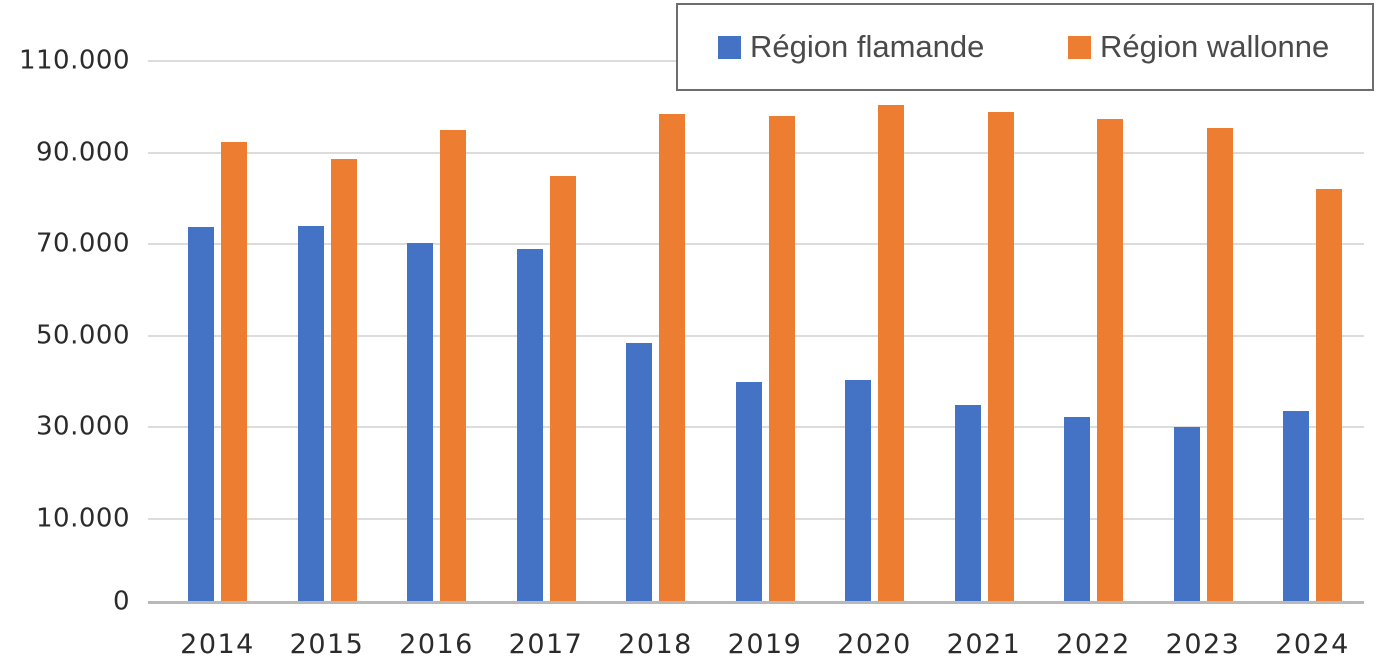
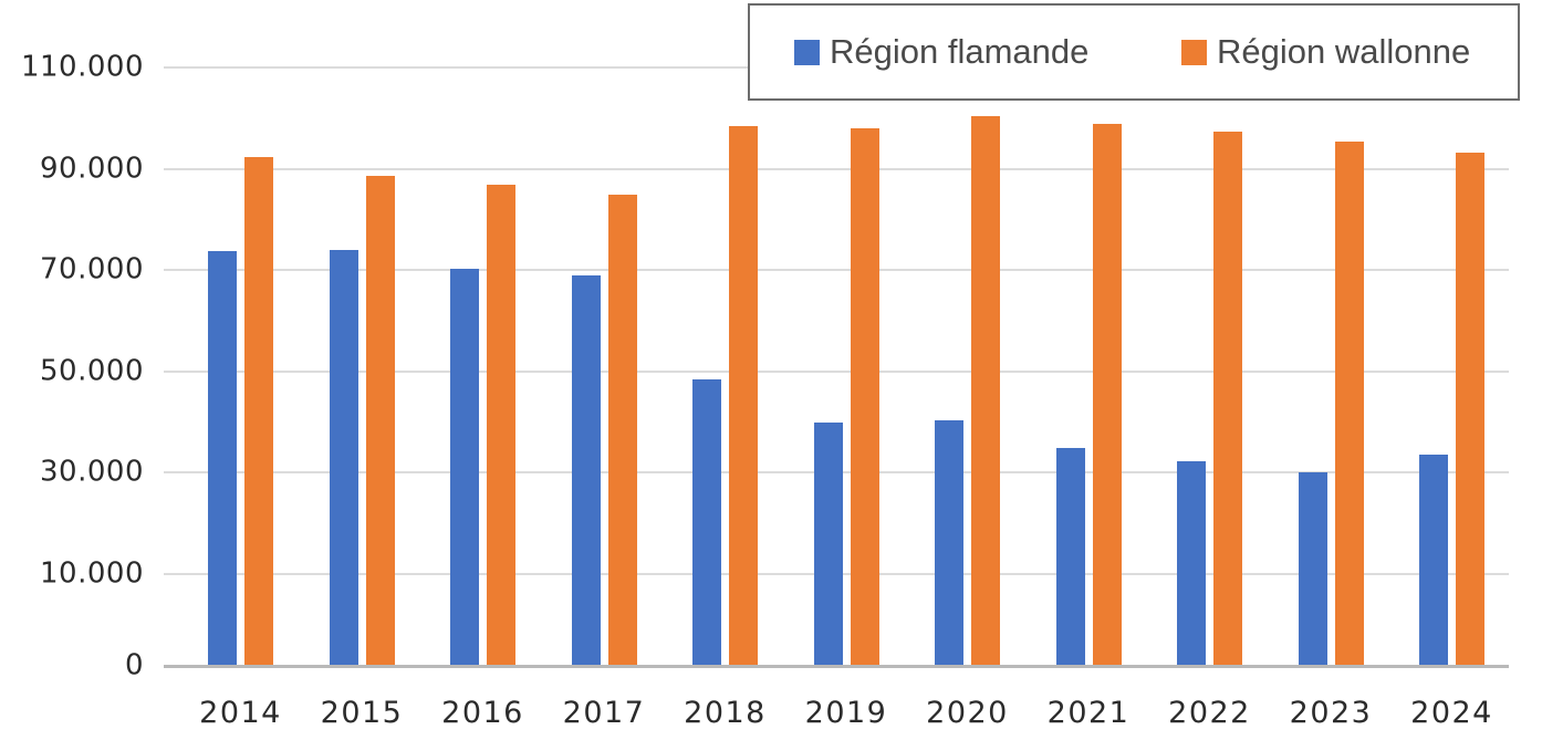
Région wallonne/2016: 95000 -> 87000
Région wallonne/2024: 82000 -> 93000
